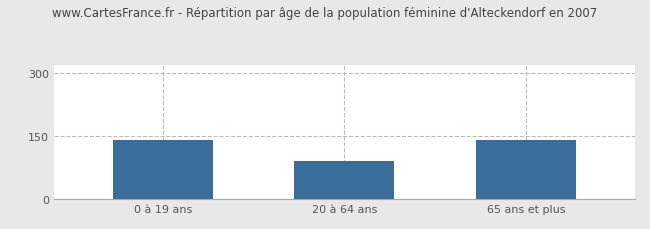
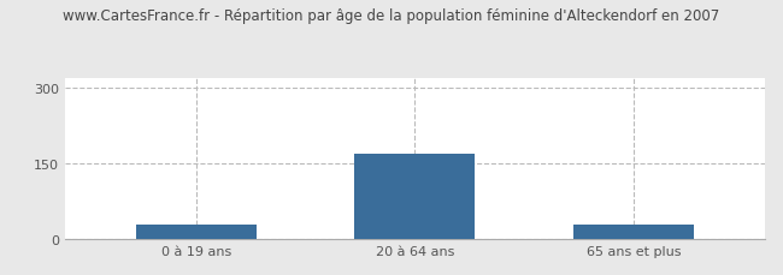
0 à 19 ans: 140 -> 30
20 à 64 ans: 90 -> 170
65 ans et plus: 140 -> 30
